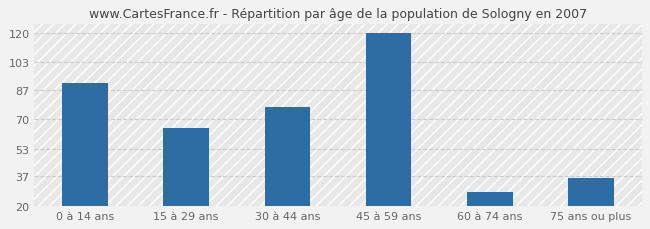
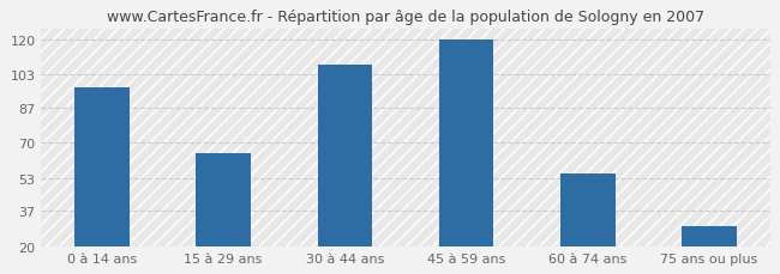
0 à 14 ans: 91 -> 97
30 à 44 ans: 77 -> 108
60 à 74 ans: 28 -> 55
75 ans ou plus: 36 -> 30
